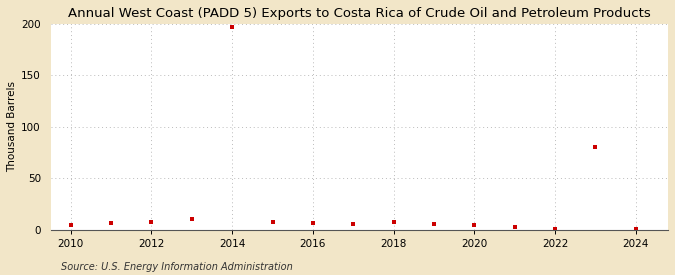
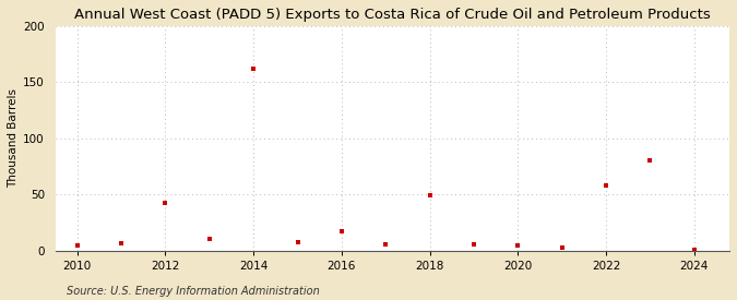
2012: 8 -> 43
2014: 197 -> 162
2016: 7 -> 17
2018: 8 -> 49
2022: 1 -> 58
